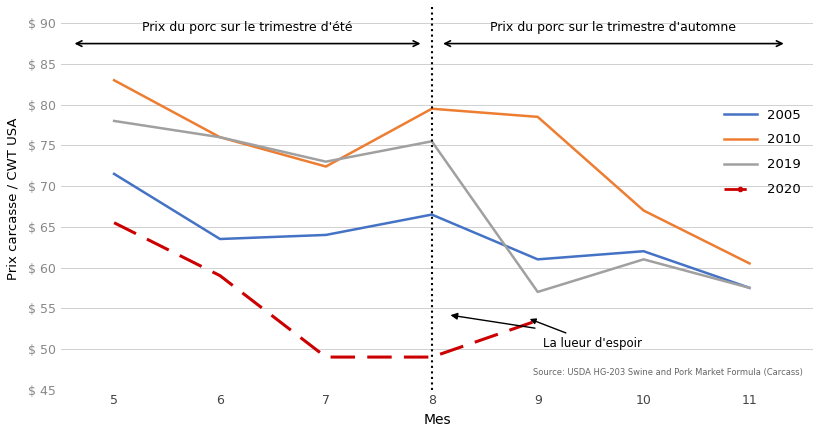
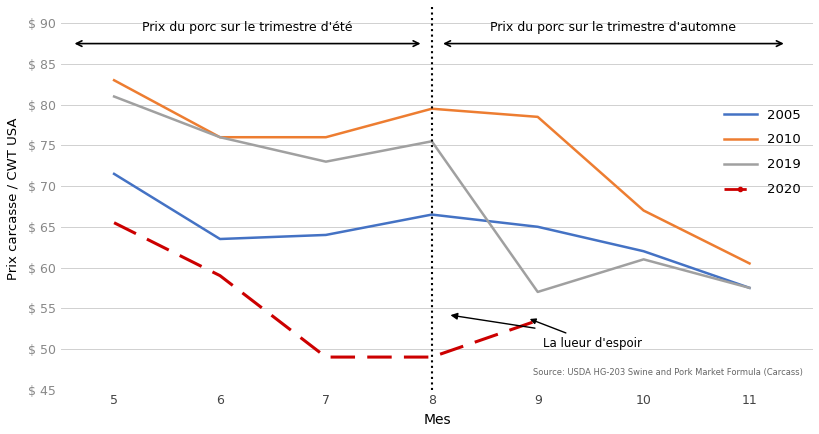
2019/5: $ 78.0 -> $ 81.0
2010/7: $ 72.4 -> $ 76.0
2005/9: $ 61.0 -> $ 65.0
